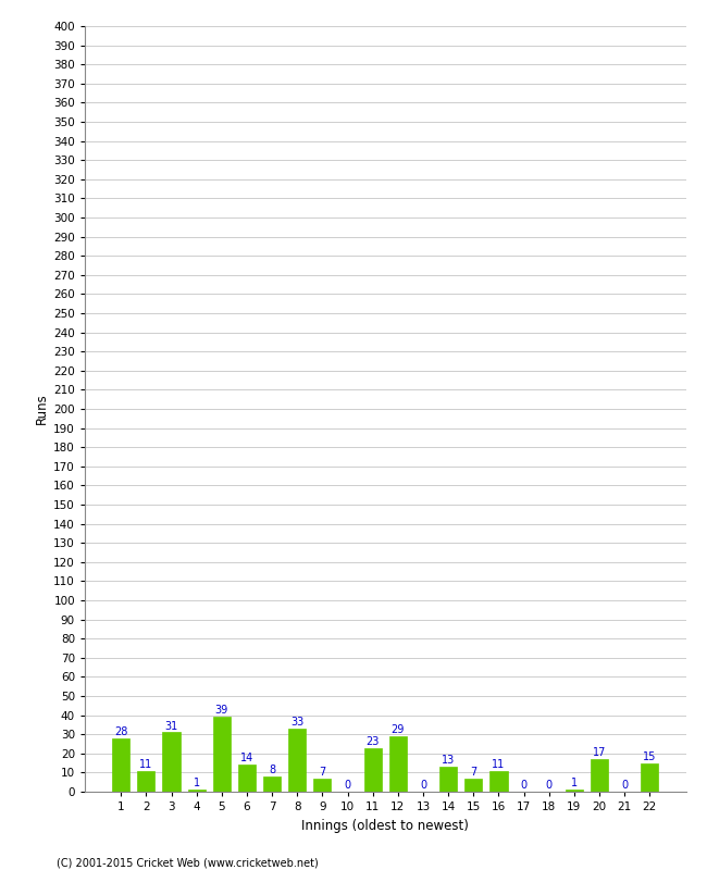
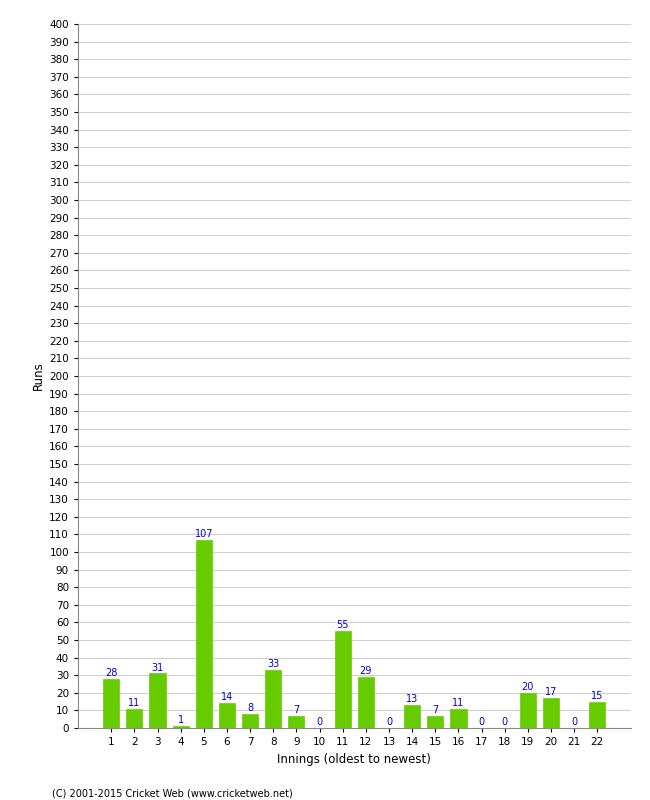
5: 39 -> 107
11: 23 -> 55
19: 1 -> 20
